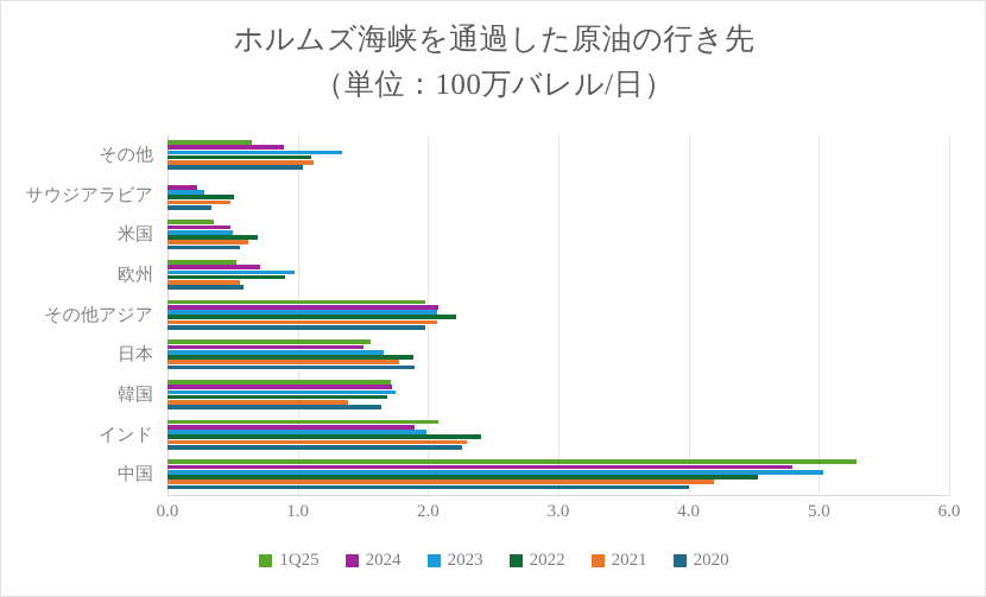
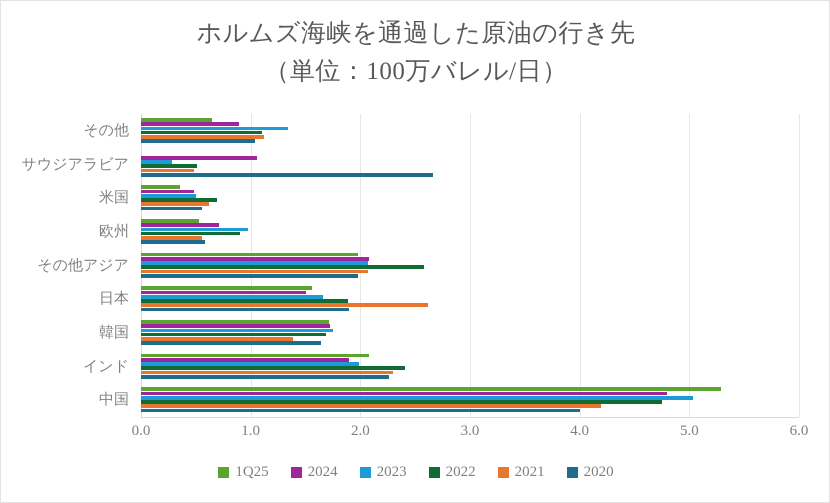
2024/サウジアラビア: 0.23 -> 1.06
2020/サウジアラビア: 0.34 -> 2.66
2022/その他アジア: 2.22 -> 2.58
2021/日本: 1.78 -> 2.62
2022/中国: 4.53 -> 4.75
